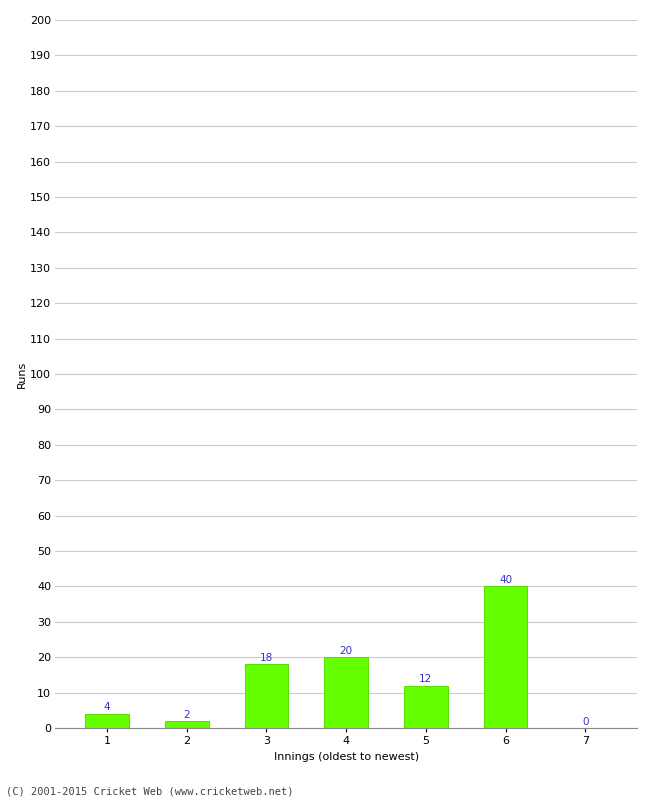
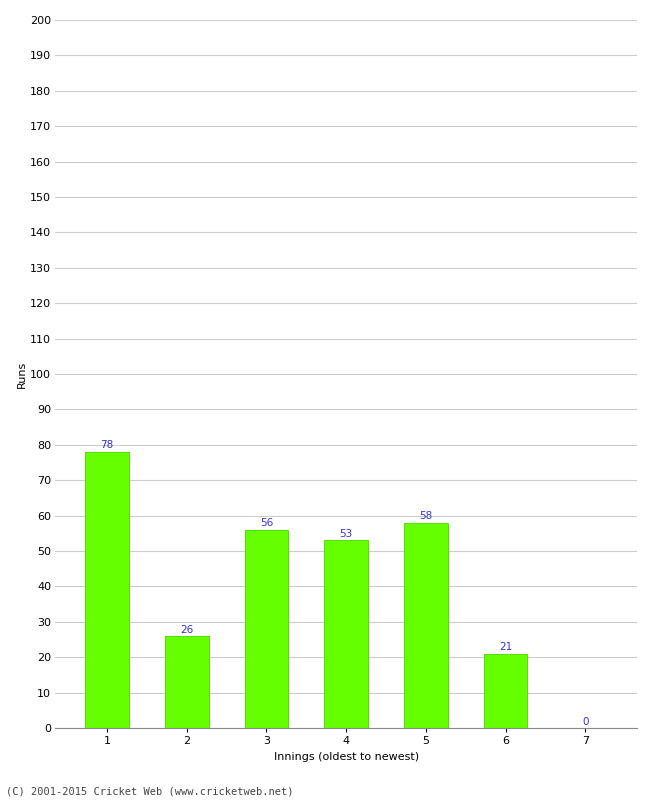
1: 4 -> 78
2: 2 -> 26
3: 18 -> 56
4: 20 -> 53
5: 12 -> 58
6: 40 -> 21
